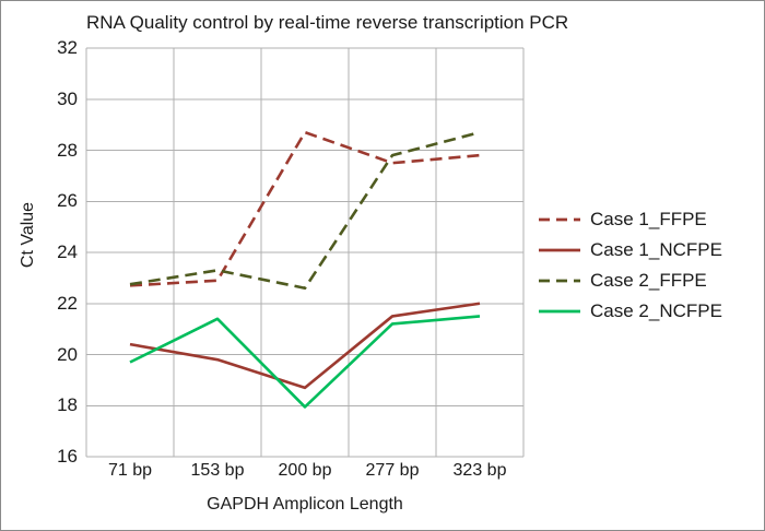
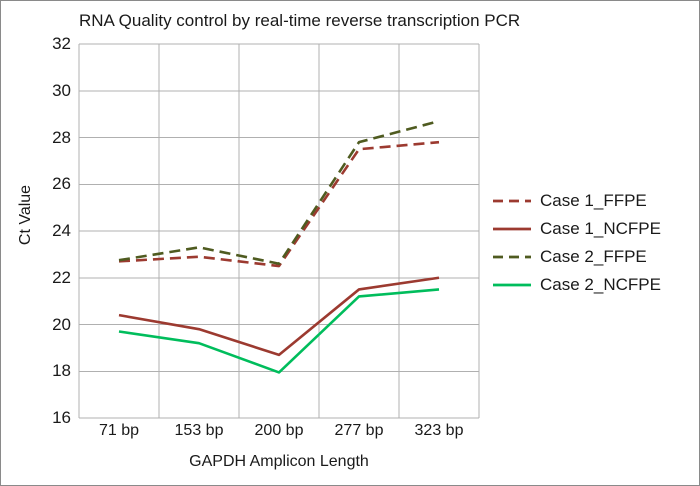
Case 2_NCFPE/153 bp: 21.4 -> 19.2
Case 1_FFPE/200 bp: 28.7 -> 22.5
